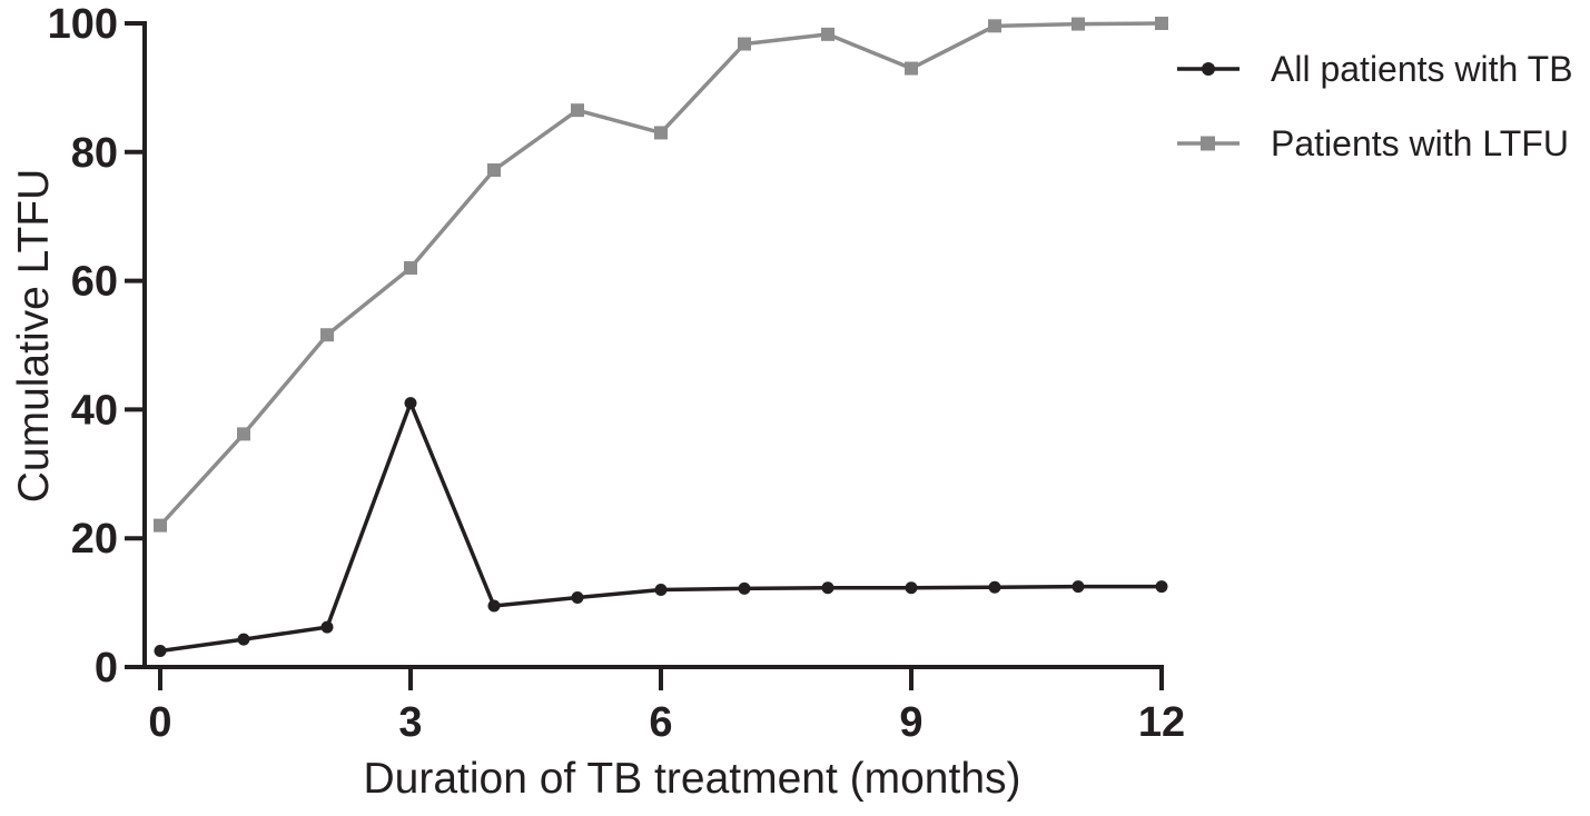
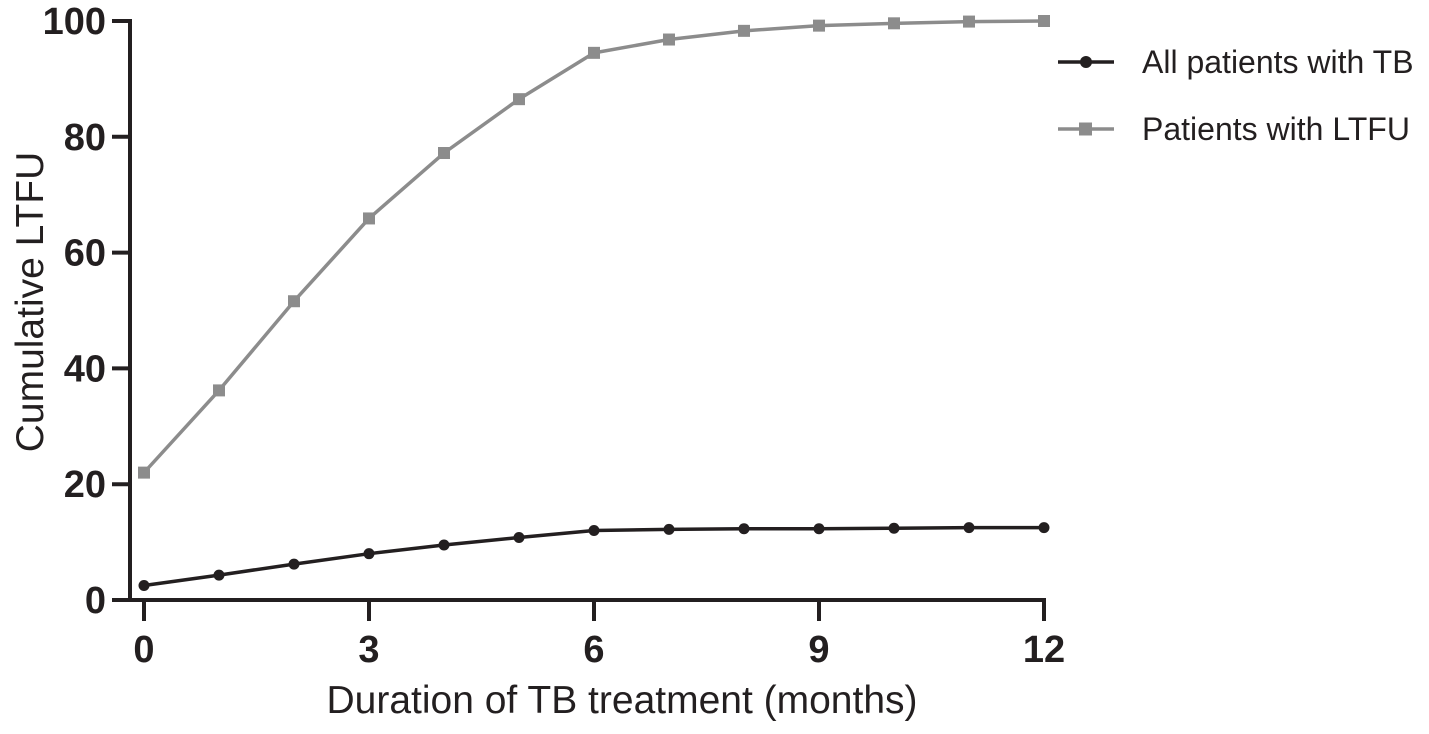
All patients with TB/3: 41 -> 8
Patients with LTFU/3: 62 -> 66
Patients with LTFU/6: 83 -> 94
Patients with LTFU/9: 93 -> 99
